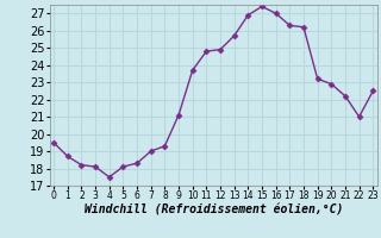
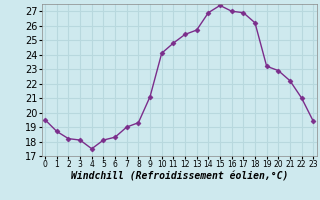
10: 23.7 -> 24.1
12: 24.9 -> 25.4
17: 26.3 -> 26.9
23: 22.5 -> 19.4
